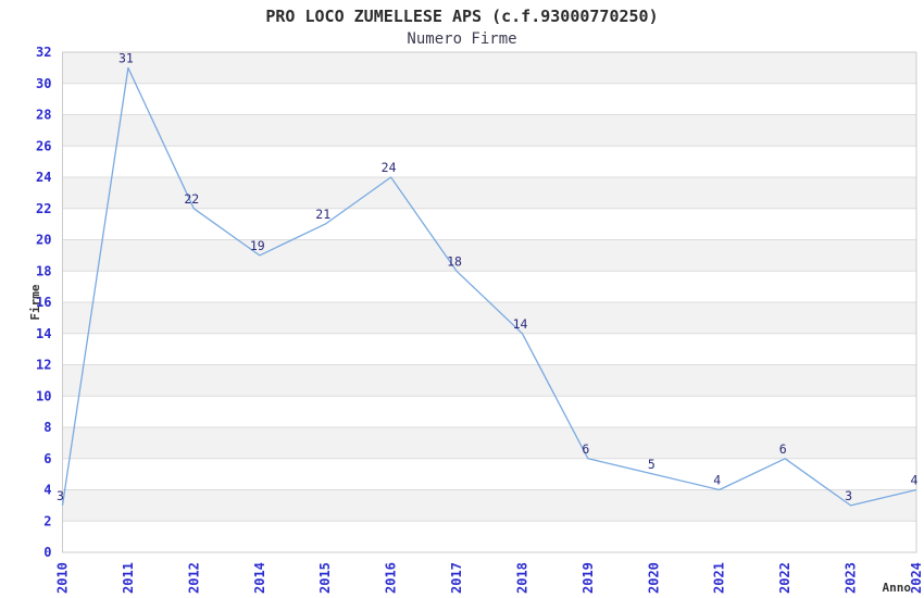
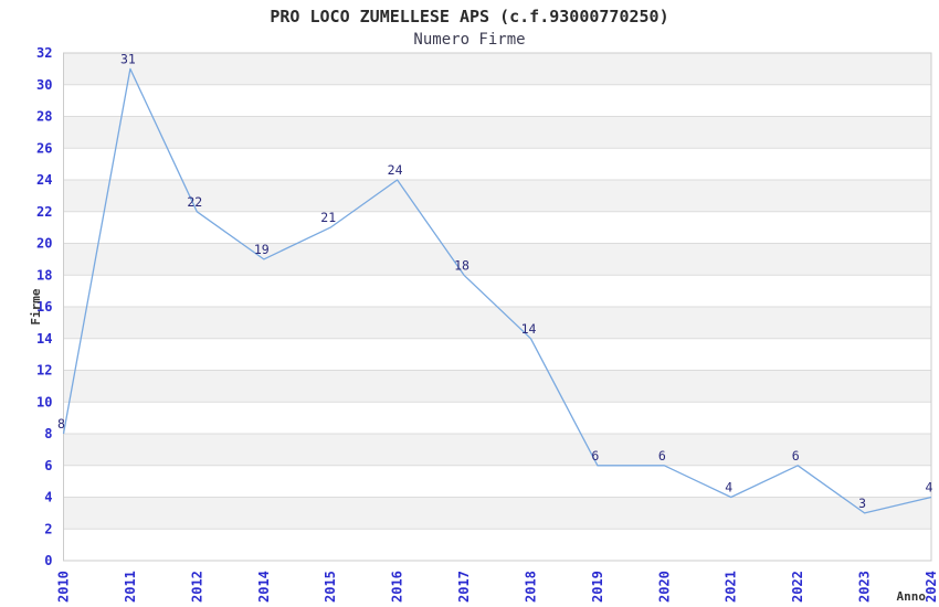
2010: 3 -> 8
2020: 5 -> 6
